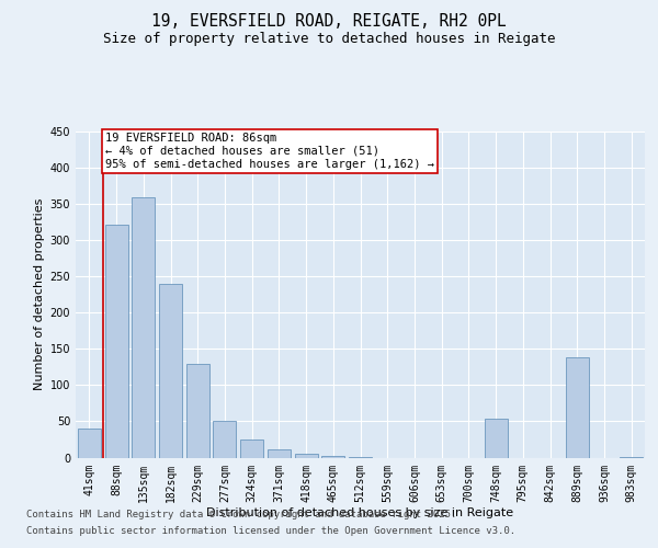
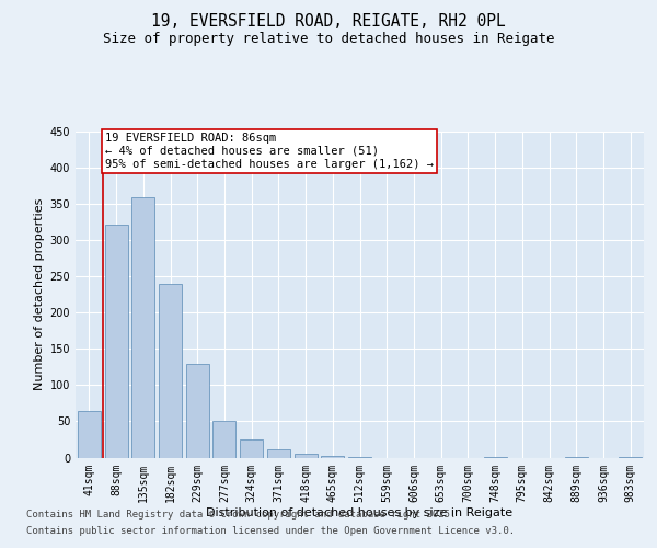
41sqm: 40 -> 65
748sqm: 54 -> 1
889sqm: 138 -> 1
